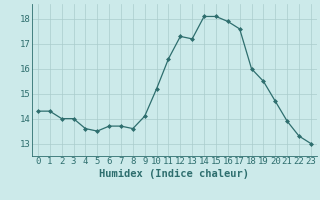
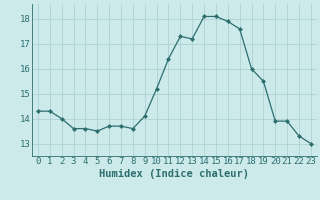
3: 14.0 -> 13.6
20: 14.7 -> 13.9
